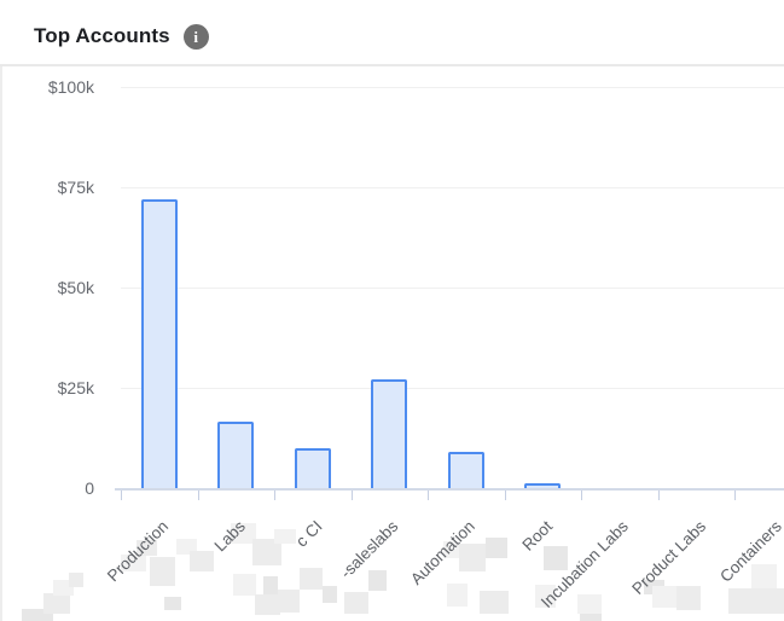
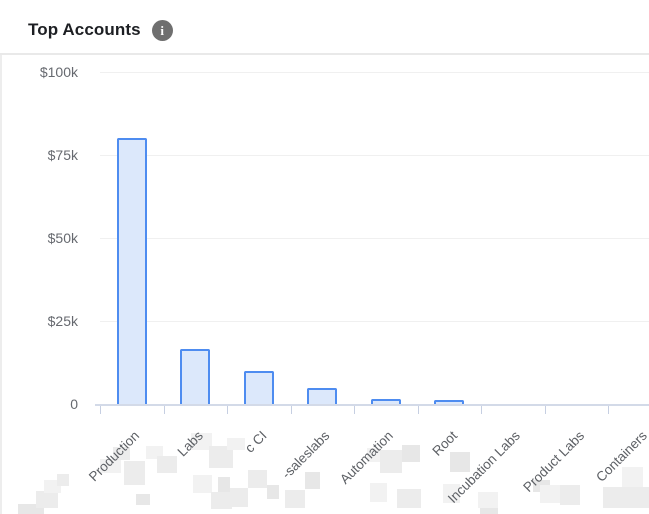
Production: $72k -> $80k
-saleslabs: $27k -> $5k
Automation: $9k -> $2k
